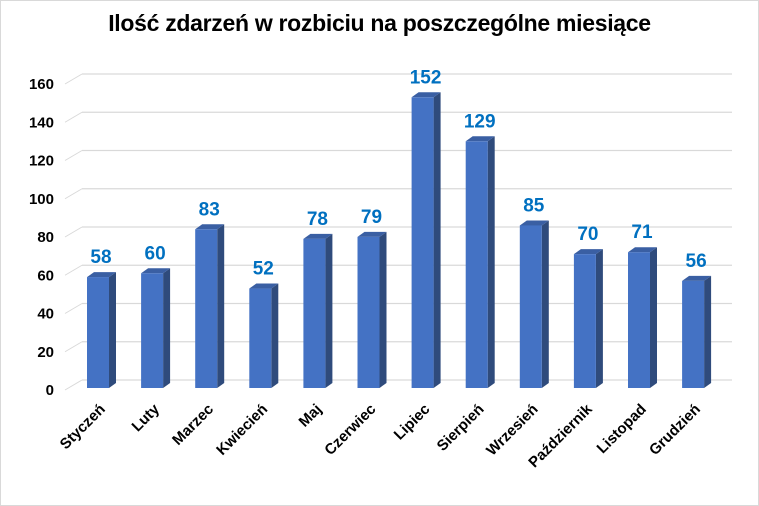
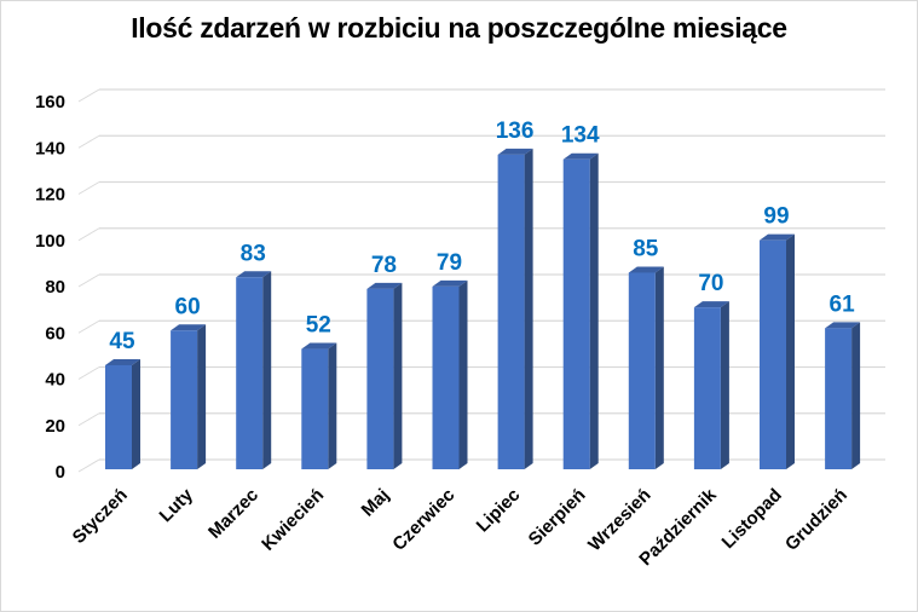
Styczeń: 58 -> 45
Lipiec: 152 -> 136
Sierpień: 129 -> 134
Listopad: 71 -> 99
Grudzień: 56 -> 61
